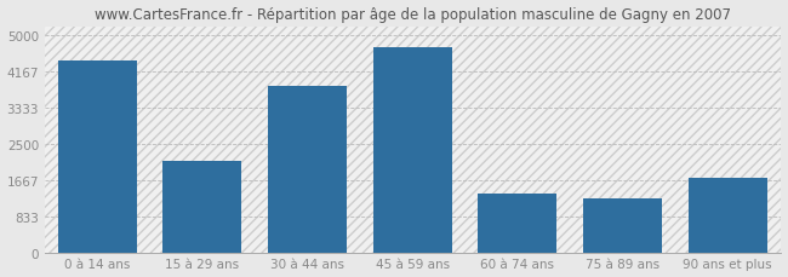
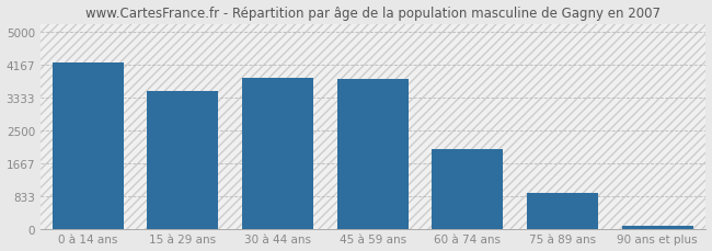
0 à 14 ans: 4400 -> 4220
15 à 29 ans: 2100 -> 3490
45 à 59 ans: 4700 -> 3790
60 à 74 ans: 1350 -> 2020
75 à 89 ans: 1250 -> 910
90 ans et plus: 1700 -> 80
